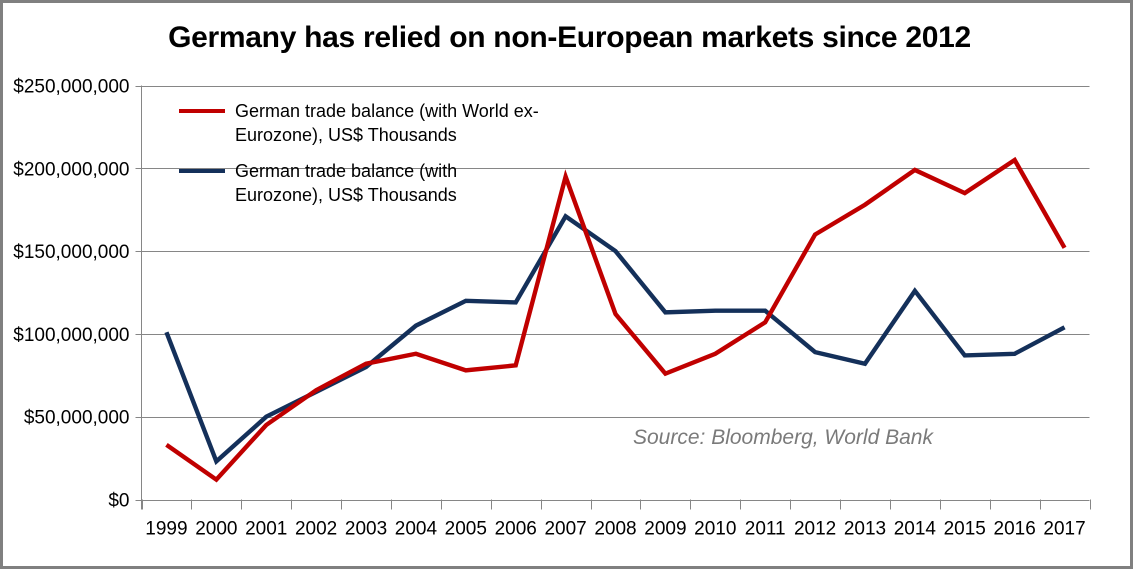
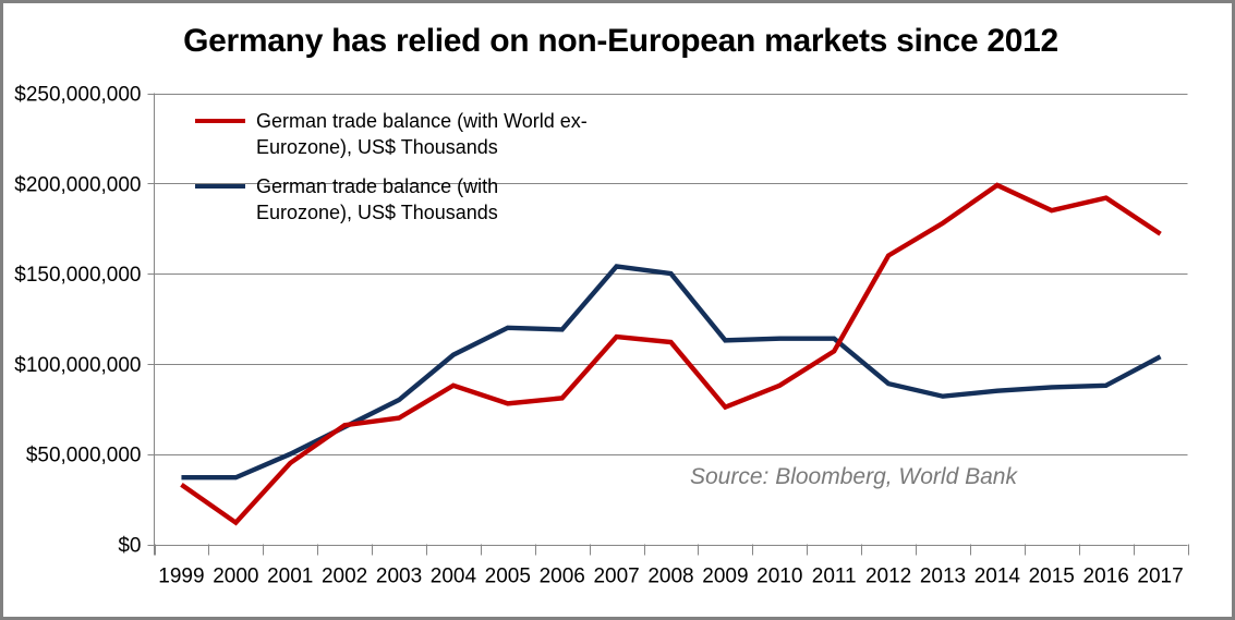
German trade balance (with Eurozone), US$ Thousands/1999: $101000000 -> $37000000
German trade balance (with Eurozone), US$ Thousands/2000: $23000000 -> $37000000
German trade balance (with World ex-Eurozone), US$ Thousands/2003: $82000000 -> $70000000
German trade balance (with World ex-Eurozone), US$ Thousands/2007: $195000000 -> $115000000
German trade balance (with Eurozone), US$ Thousands/2007: $171000000 -> $154000000
German trade balance (with Eurozone), US$ Thousands/2014: $126000000 -> $85000000
German trade balance (with World ex-Eurozone), US$ Thousands/2016: $205000000 -> $192000000
German trade balance (with World ex-Eurozone), US$ Thousands/2017: $152000000 -> $172000000
